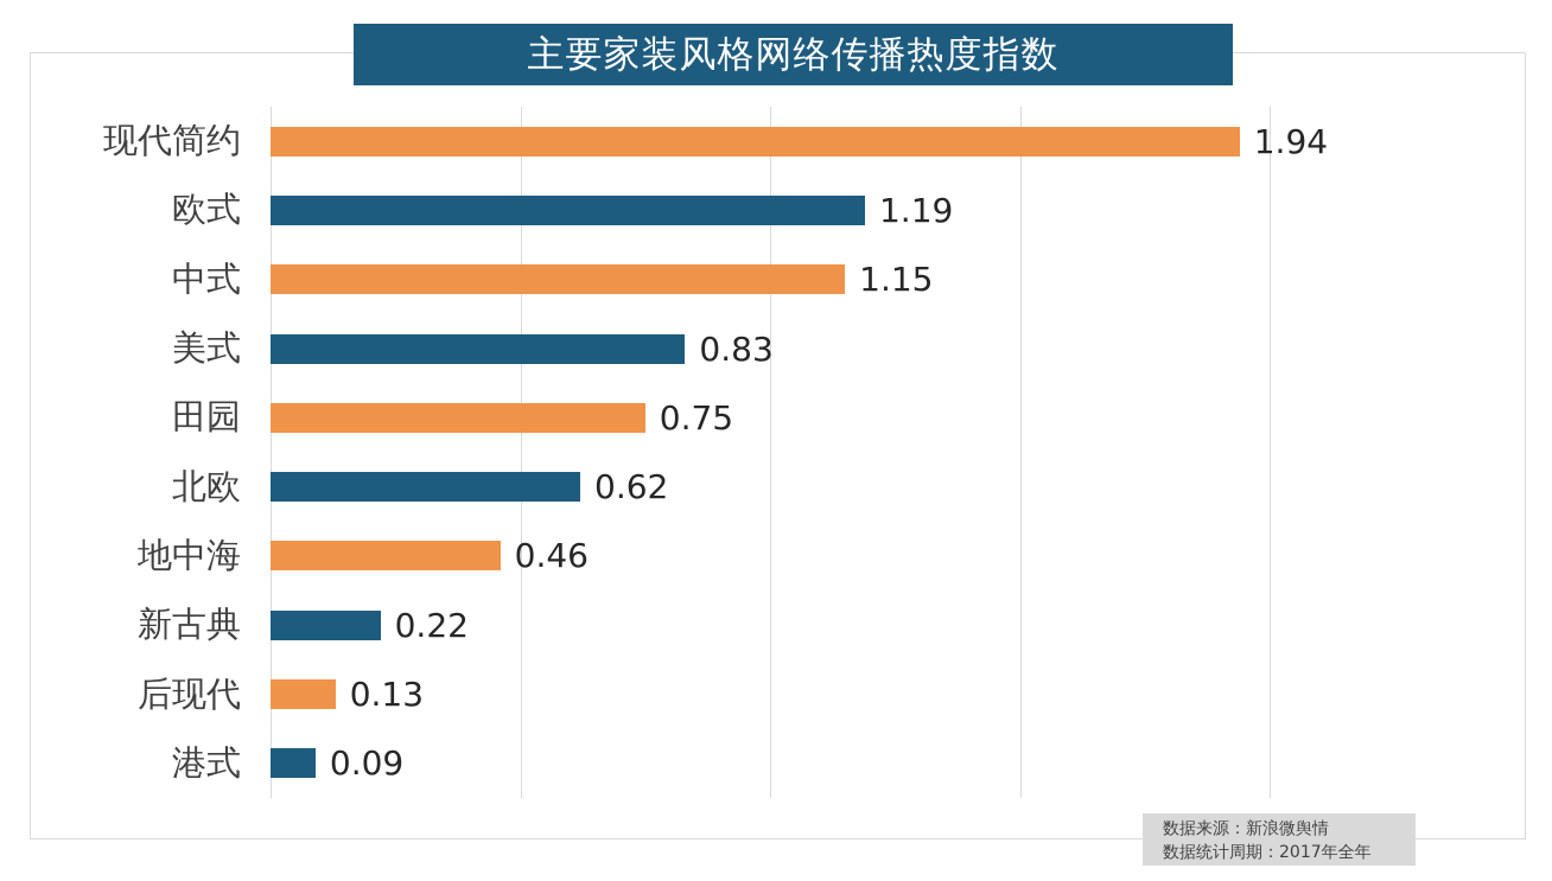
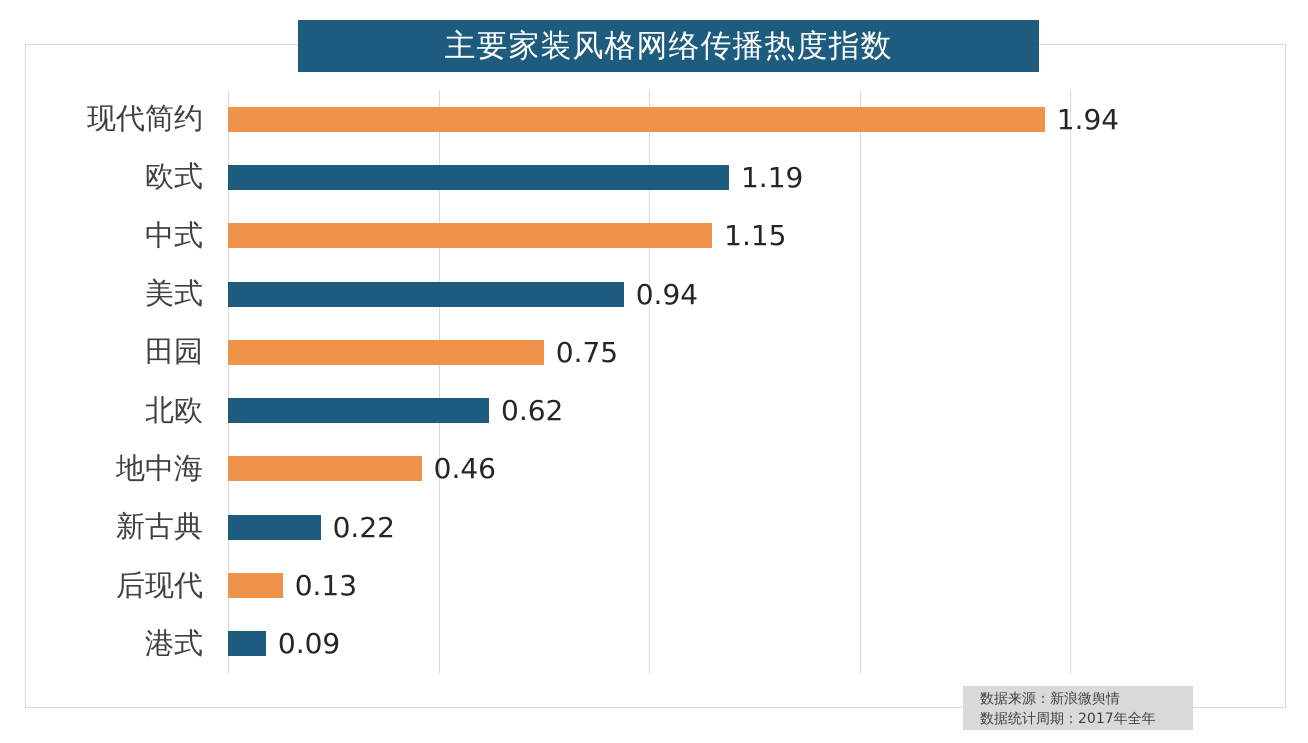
美式: 0.83 -> 0.94
